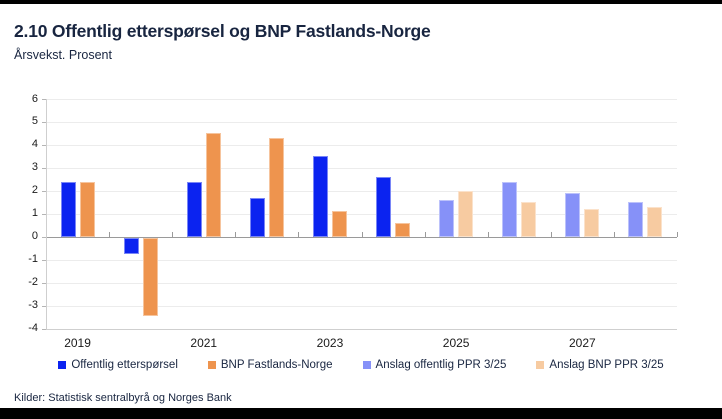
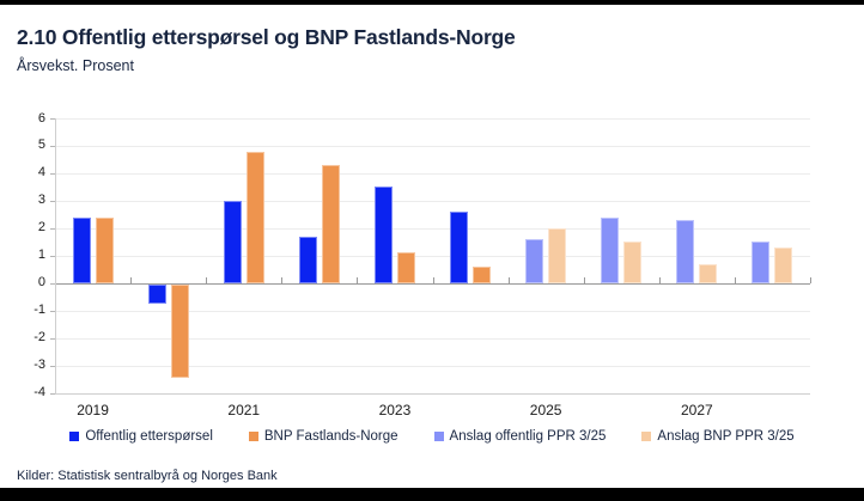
Offentlig etterspørsel/2021: 2.4 -> 3.0
BNP Fastlands-Norge/2021: 4.5 -> 4.8
Anslag offentlig PPR 3/25/2027: 1.9 -> 2.3
Anslag BNP PPR 3/25/2027: 1.2 -> 0.7
